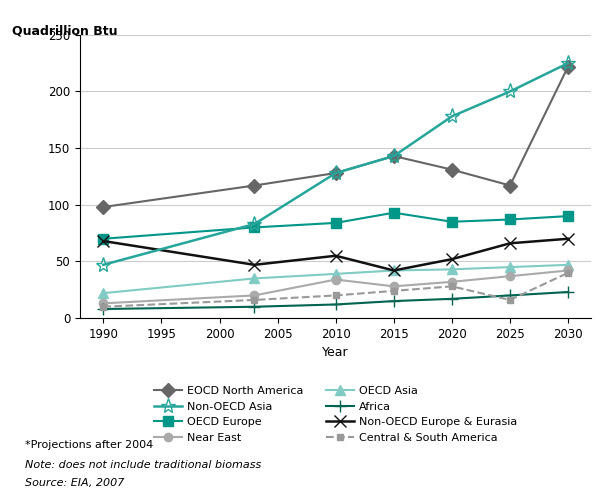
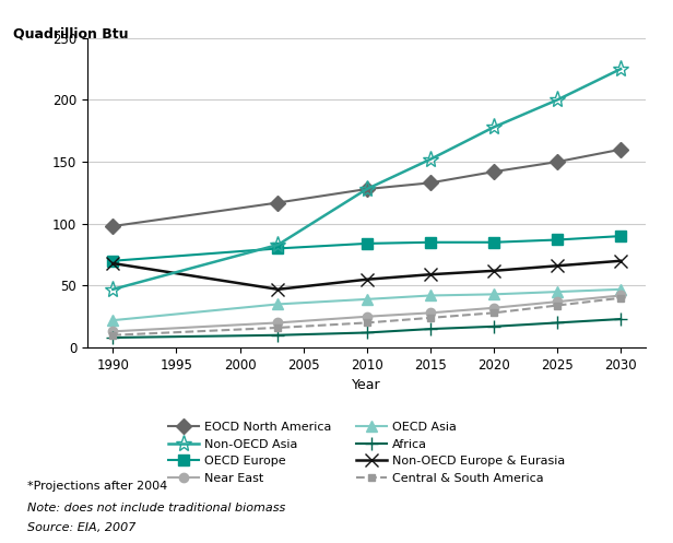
Near East/2010: 34 -> 25
EOCD North America/2015: 143 -> 133
OECD Europe/2015: 93 -> 85
Non-OECD Europe & Eurasia/2015: 42 -> 59
Non-OECD Asia/2015: 143 -> 152
EOCD North America/2020: 131 -> 142
Non-OECD Europe & Eurasia/2020: 52 -> 62
EOCD North America/2025: 117 -> 150
Central & South America/2025: 16 -> 34
EOCD North America/2030: 222 -> 160
